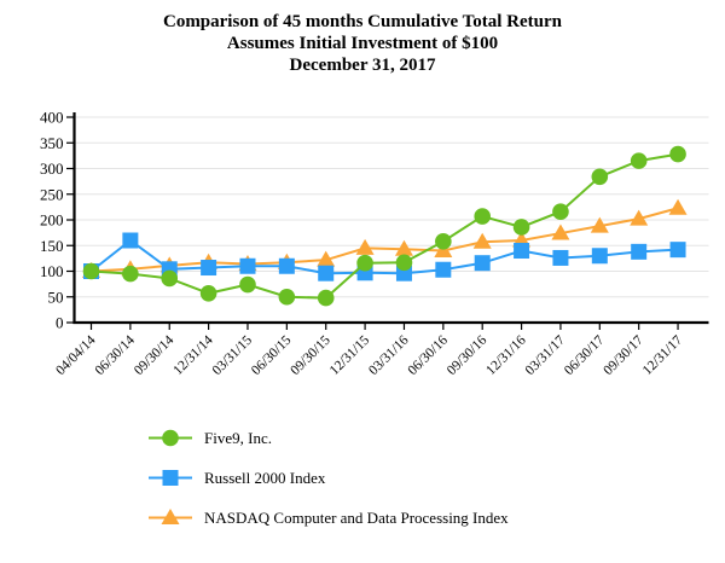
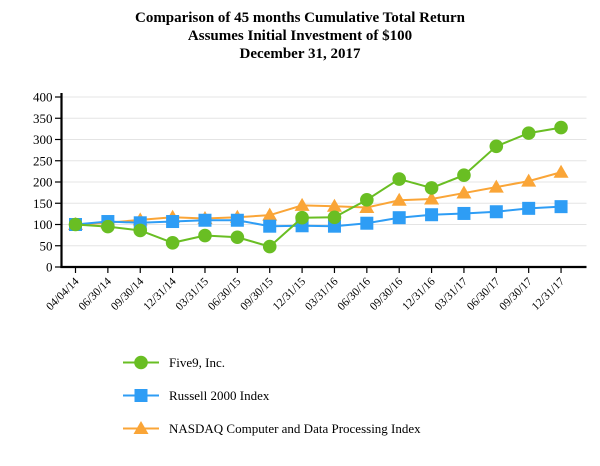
Russell 2000 Index/06/30/14: 160 -> 110
Five9, Inc./06/30/15: 50 -> 70
Russell 2000 Index/12/31/16: 140 -> 120
